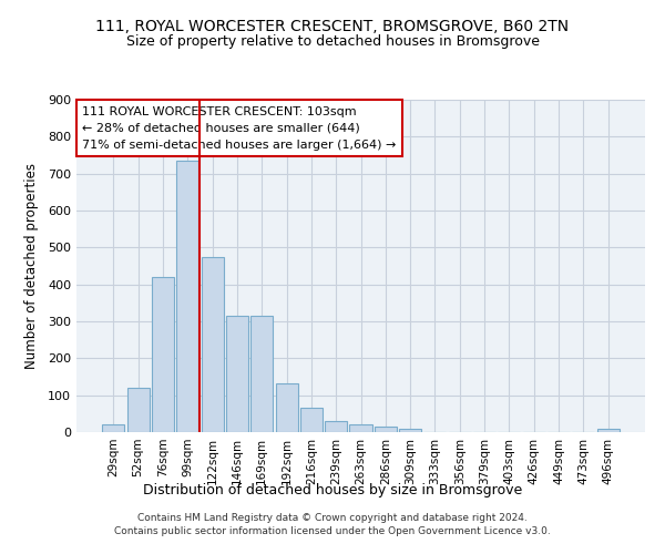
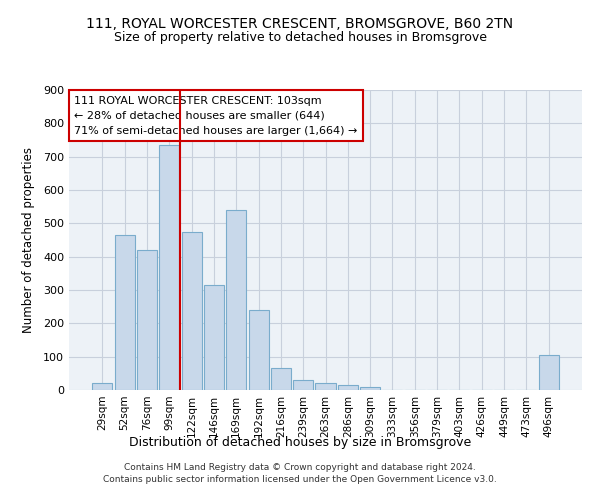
52sqm: 120 -> 465
169sqm: 315 -> 540
192sqm: 132 -> 240
496sqm: 8 -> 105
